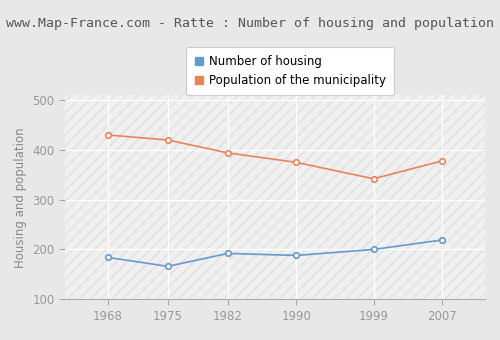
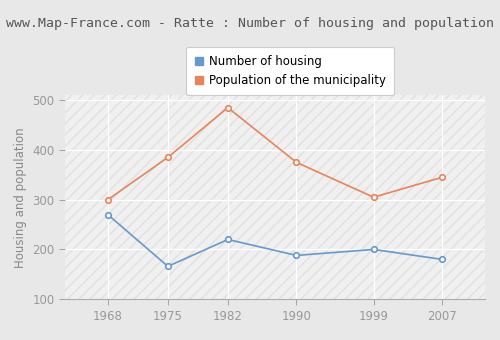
Number of housing/1968: 184 -> 270
Population of the municipality/1968: 430 -> 300
Population of the municipality/1975: 420 -> 385
Number of housing/1982: 192 -> 220
Population of the municipality/1982: 394 -> 485
Population of the municipality/1999: 342 -> 305
Number of housing/2007: 219 -> 180
Population of the municipality/2007: 378 -> 345
